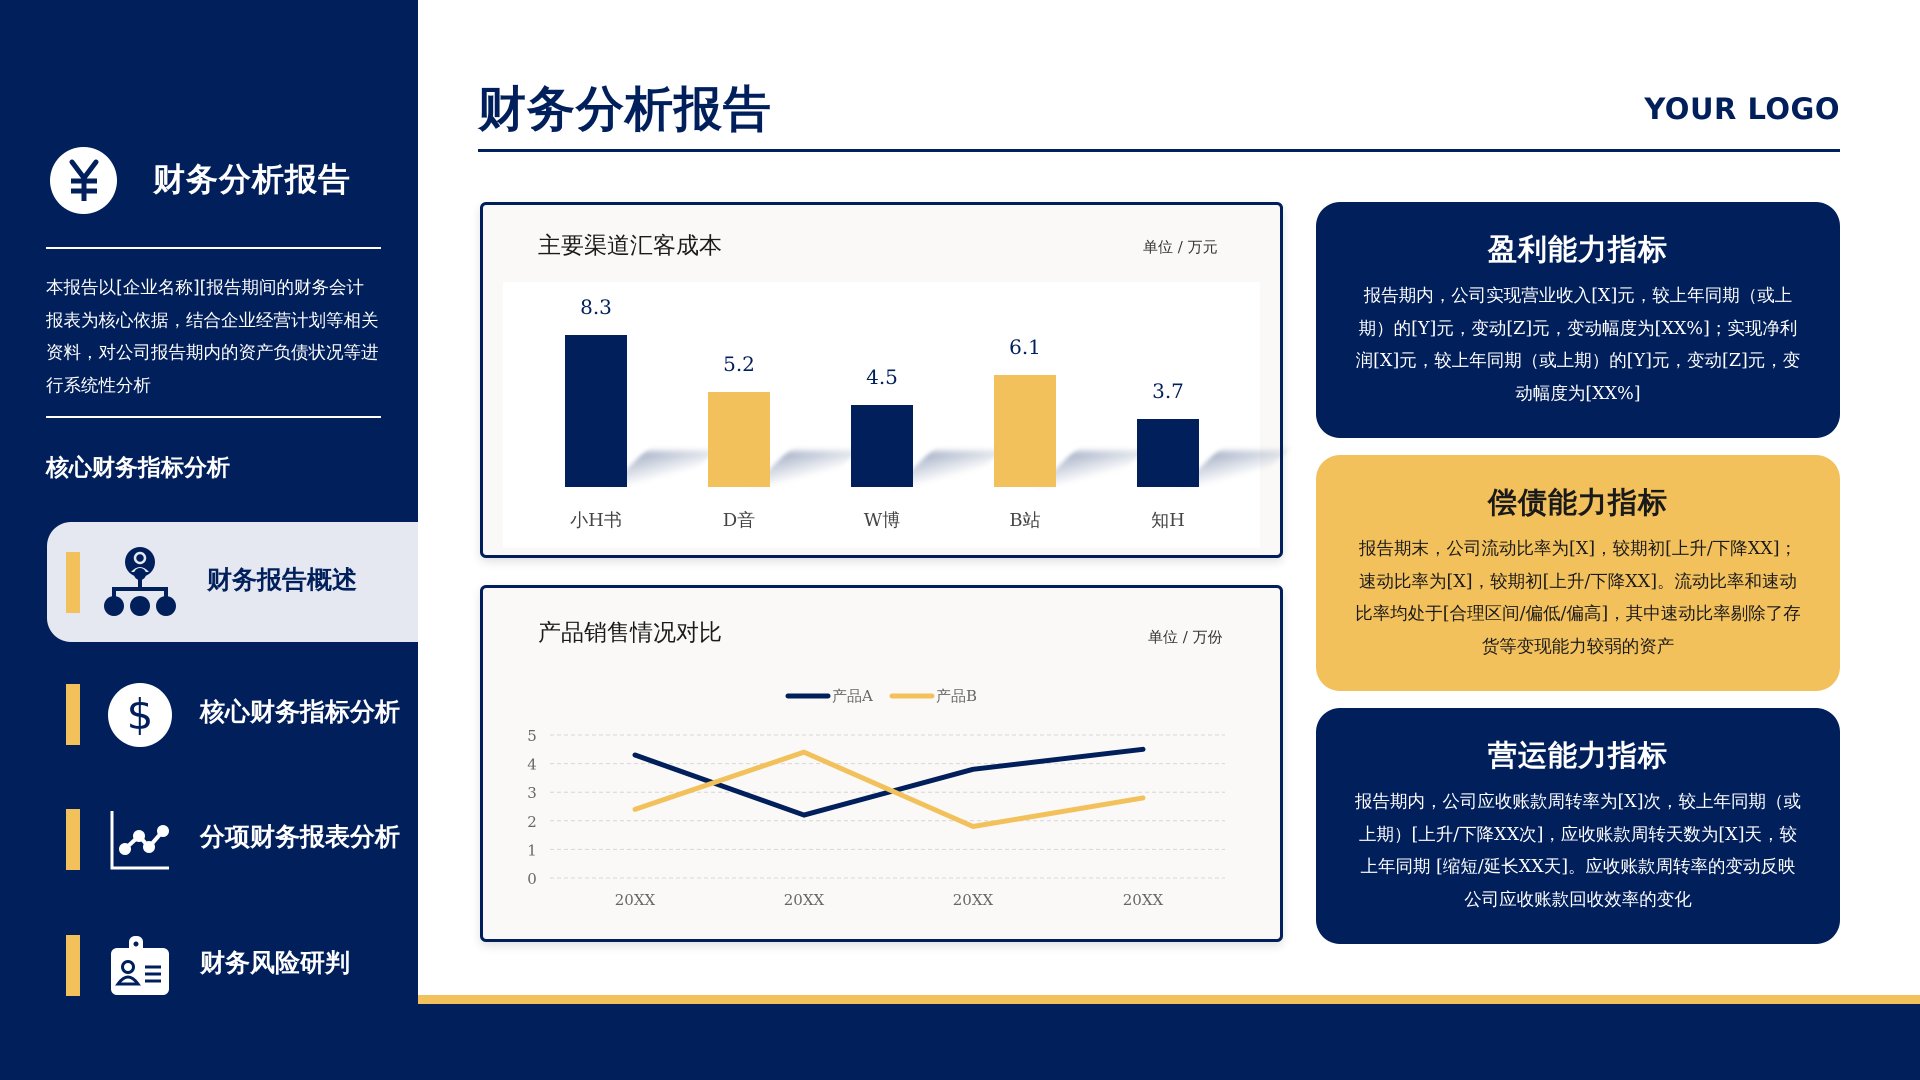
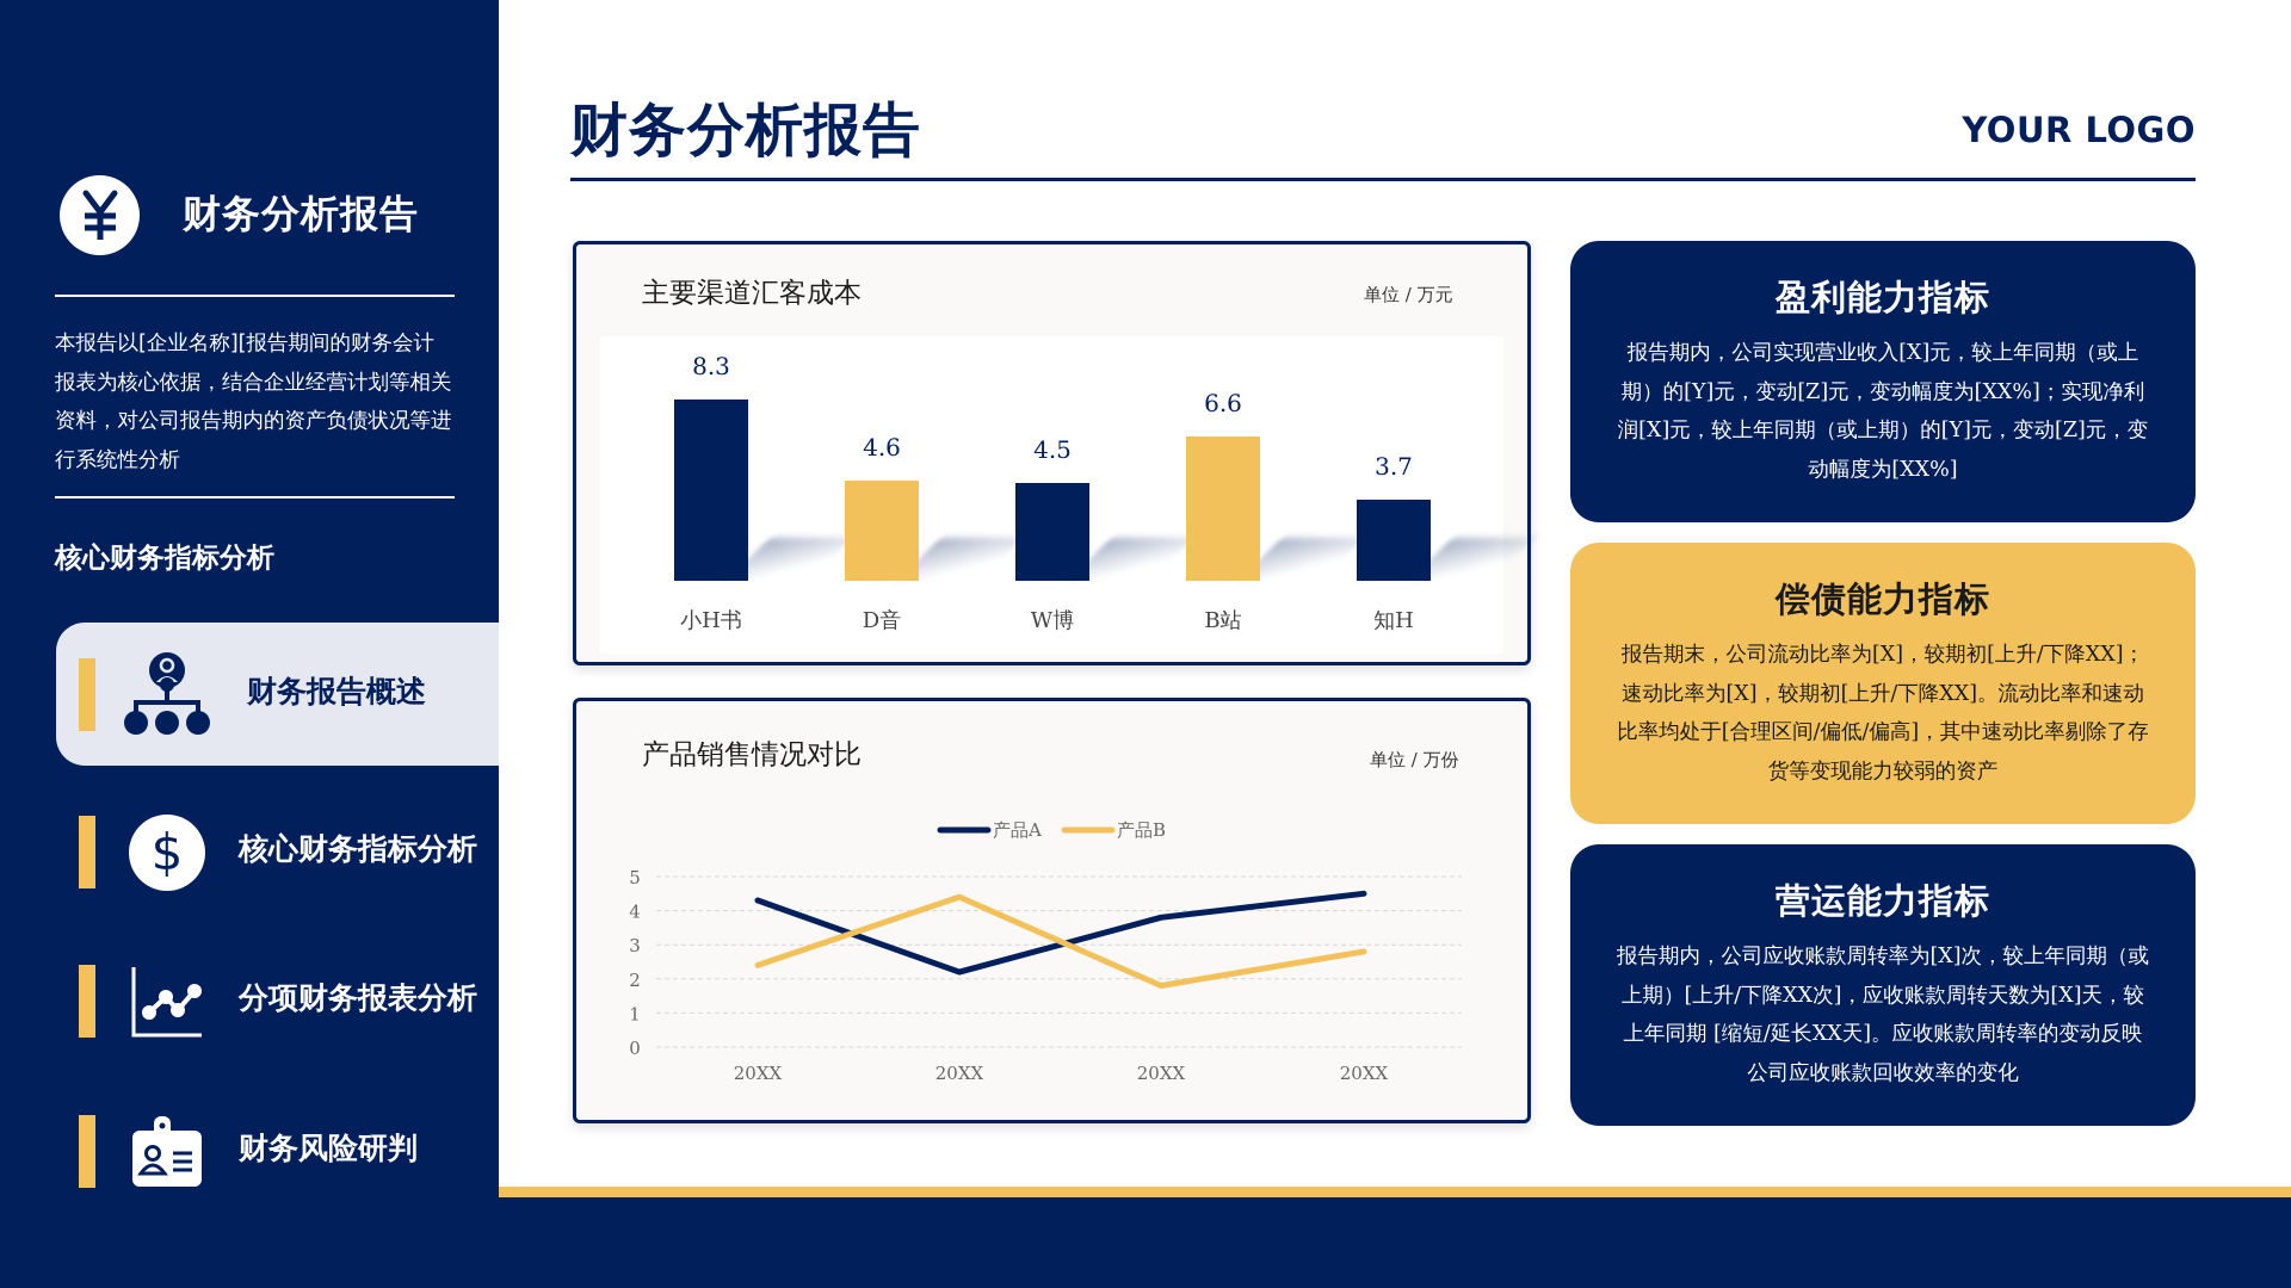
主要渠道汇客成本/D音: 5.2 -> 4.6
主要渠道汇客成本/B站: 6.1 -> 6.6
